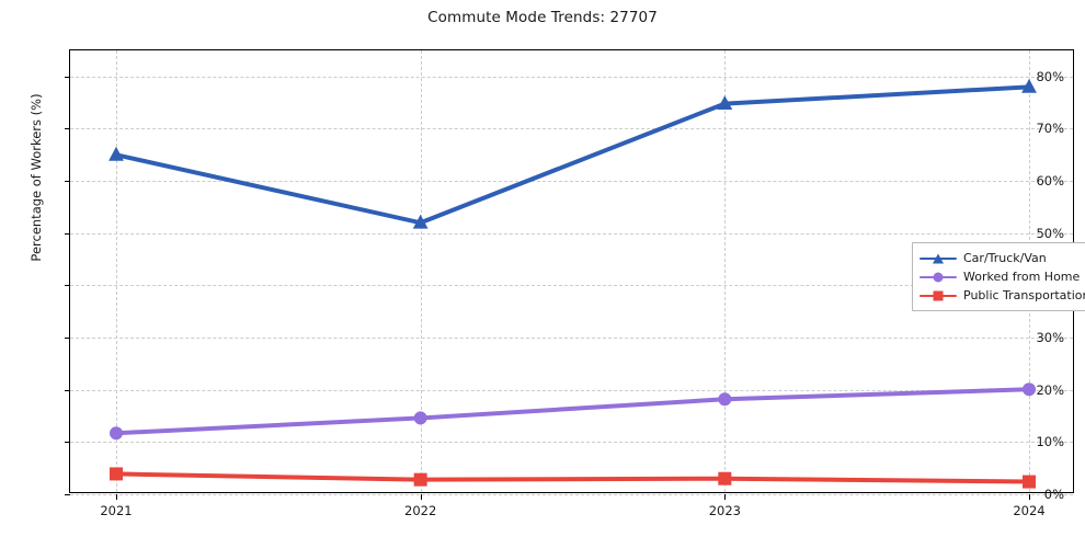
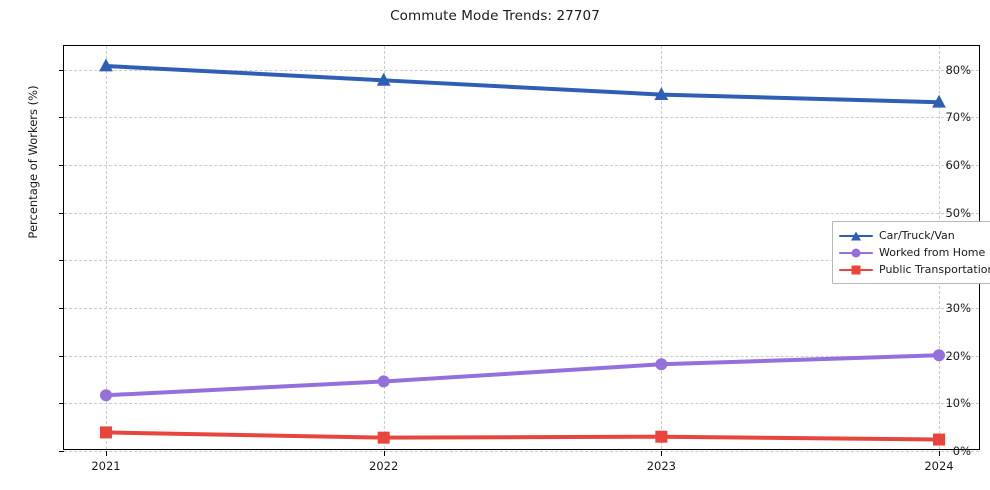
Car/Truck/Van/2021: 65% -> 81%
Car/Truck/Van/2022: 52% -> 78%
Car/Truck/Van/2024: 78% -> 73%
